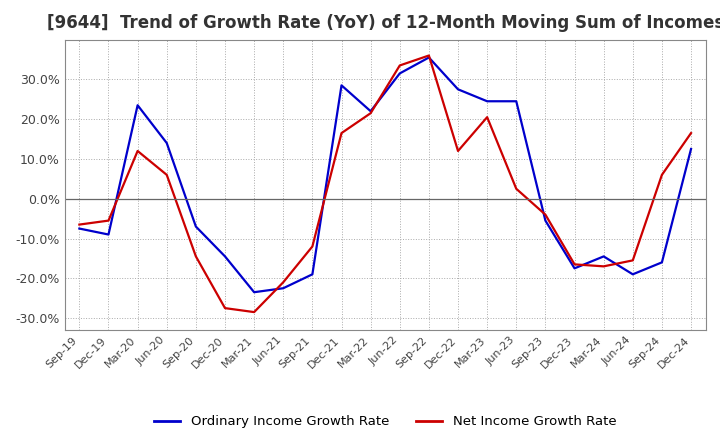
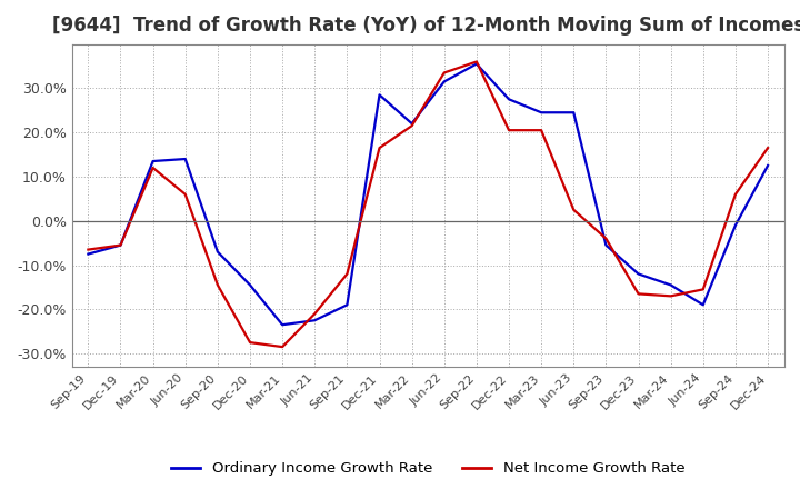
Ordinary Income Growth Rate/Dec-19: -9.0% -> -5.5%
Ordinary Income Growth Rate/Mar-20: 23.5% -> 13.5%
Net Income Growth Rate/Dec-22: 12.0% -> 20.5%
Ordinary Income Growth Rate/Dec-23: -17.5% -> -12.0%
Ordinary Income Growth Rate/Sep-24: -16.0% -> -1.0%
